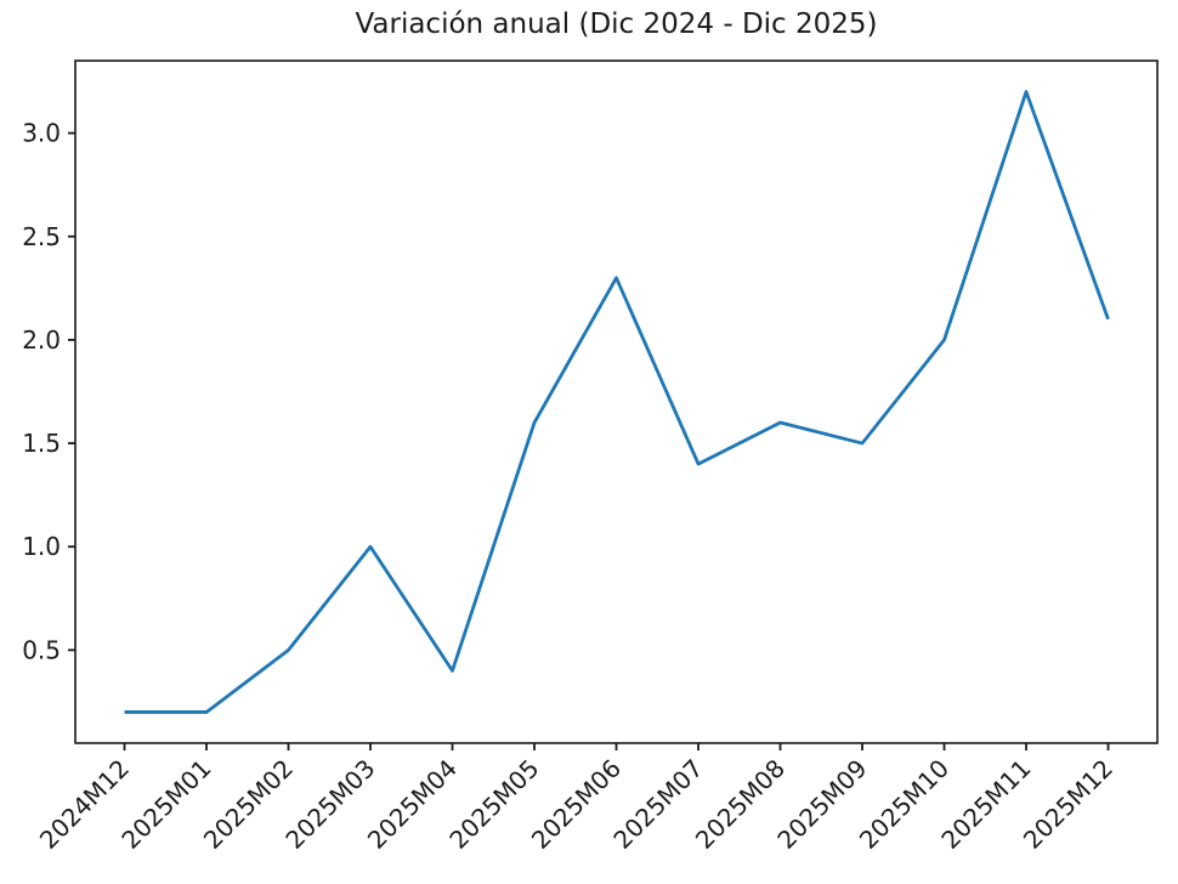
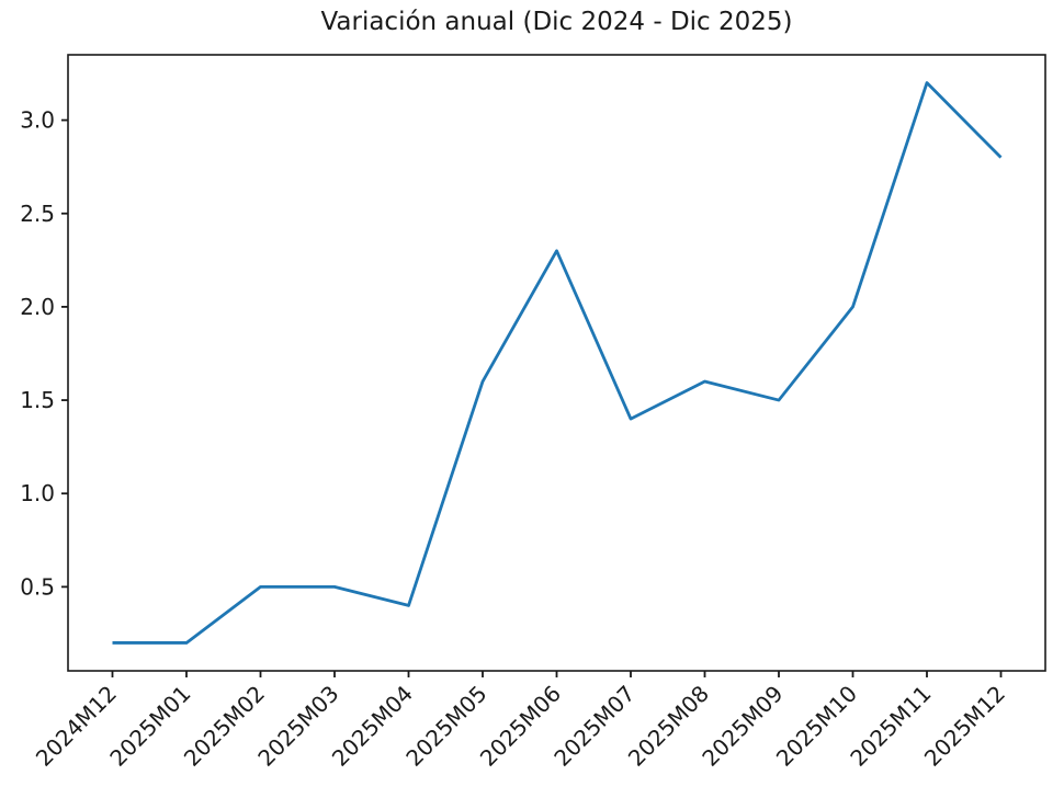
2025M03: 1.0 -> 0.5
2025M12: 2.1 -> 2.8
